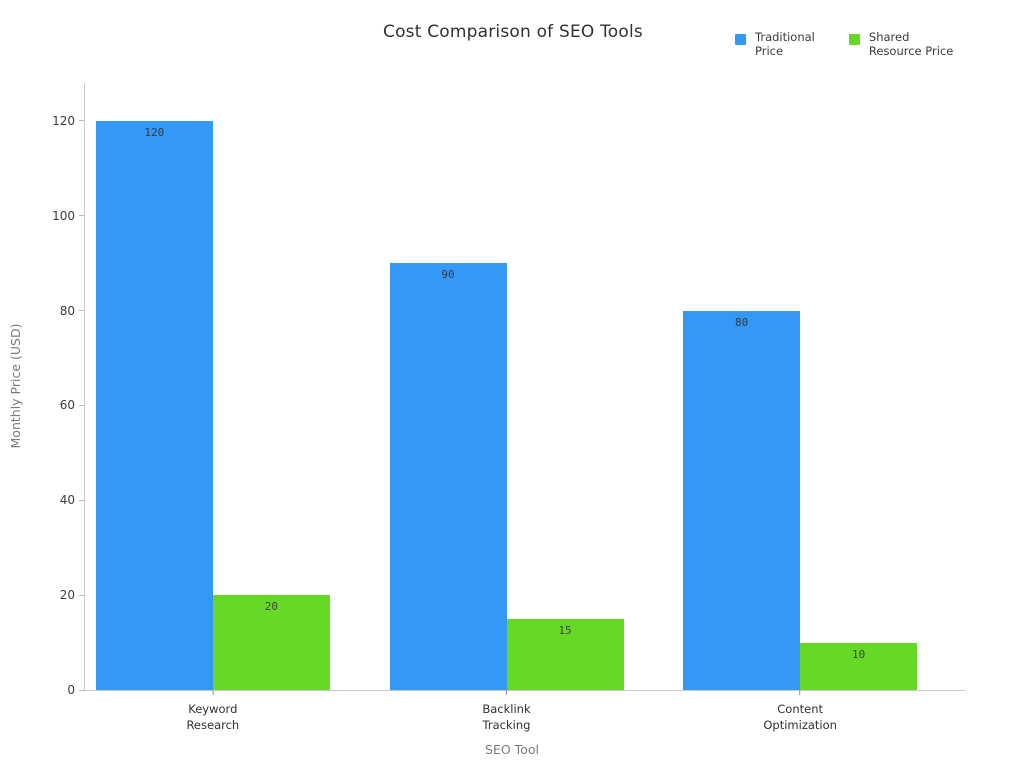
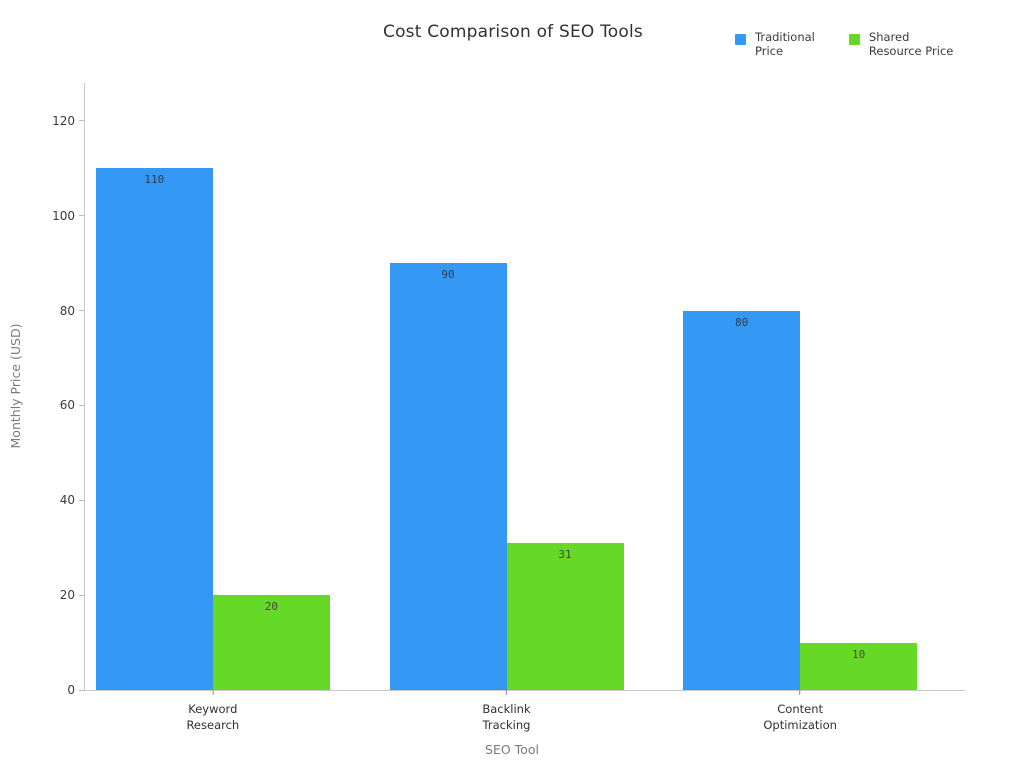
Traditional Price/Keyword Research: 120 -> 110
Shared Resource Price/Backlink Tracking: 15 -> 31
